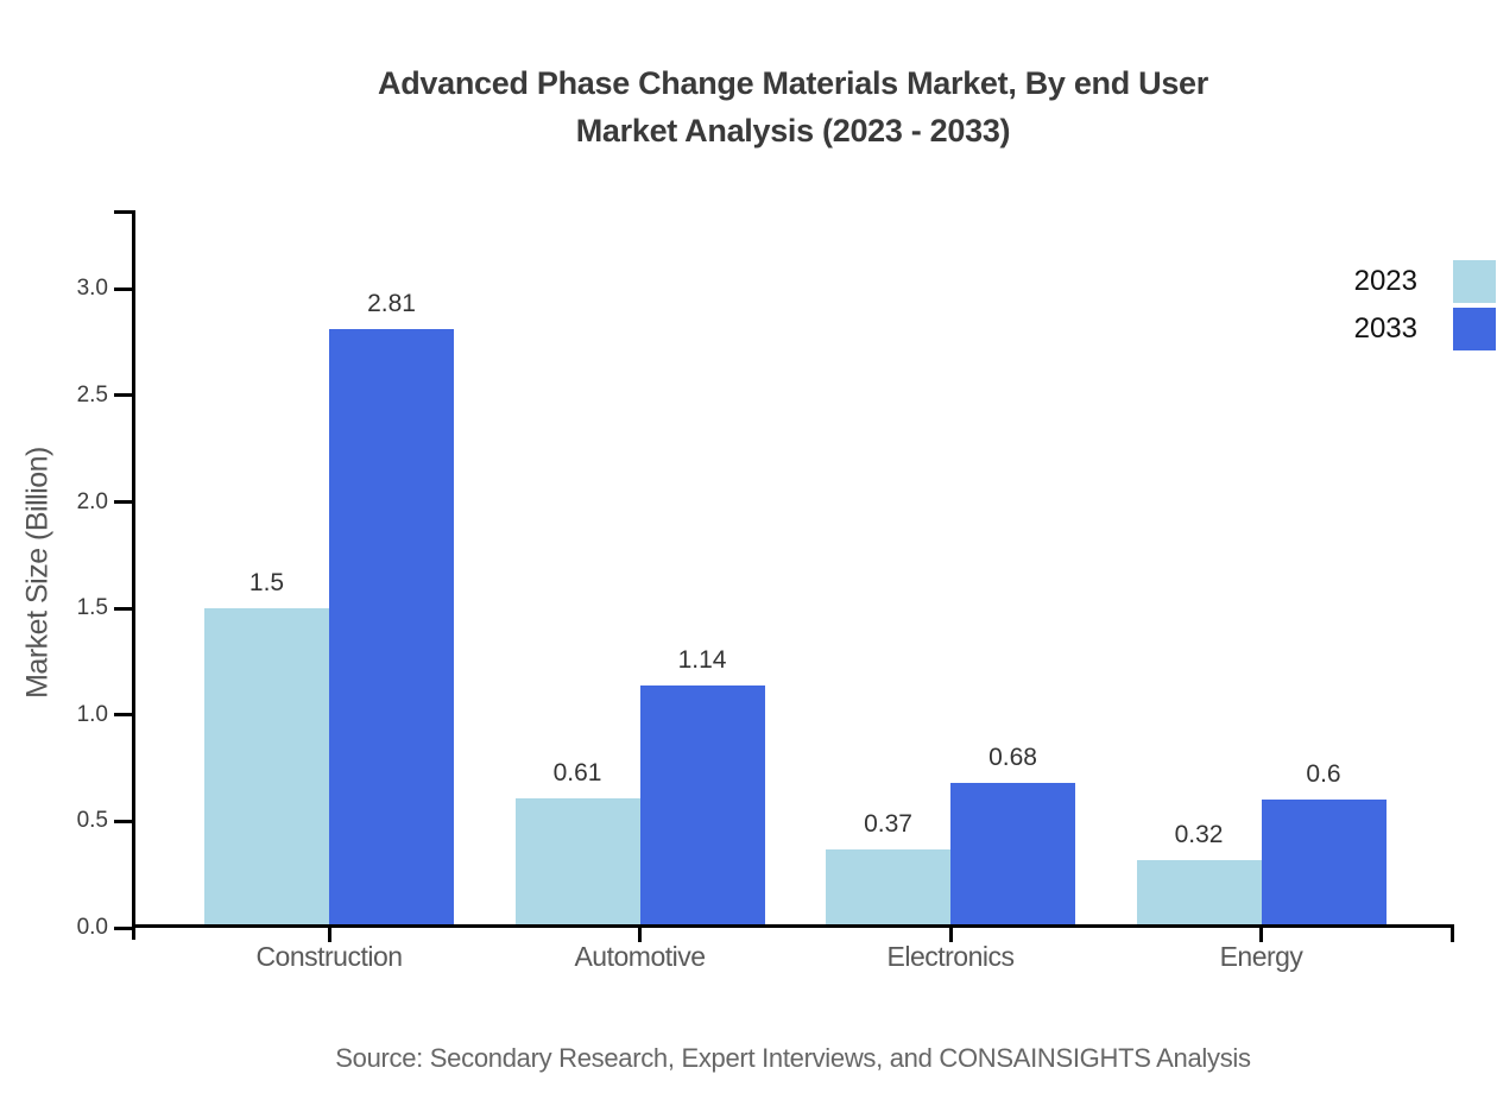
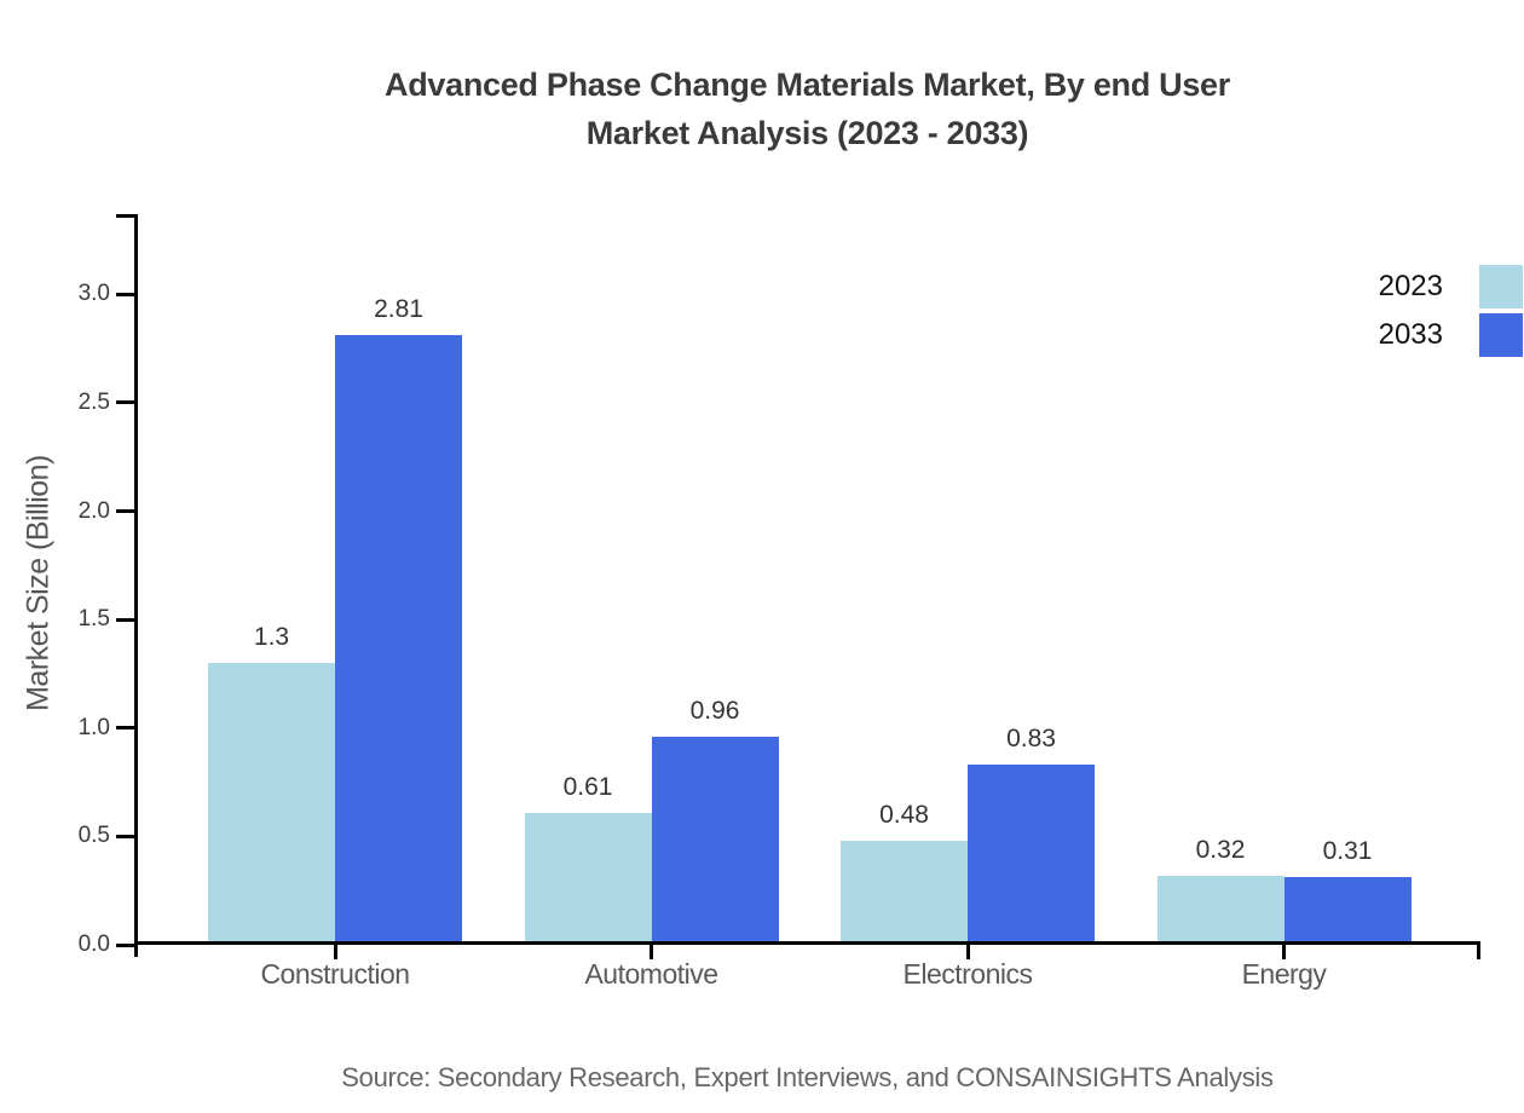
2023/Construction: 1.5 -> 1.3
2033/Automotive: 1.14 -> 0.96
2023/Electronics: 0.37 -> 0.48
2033/Electronics: 0.68 -> 0.83
2033/Energy: 0.6 -> 0.31
